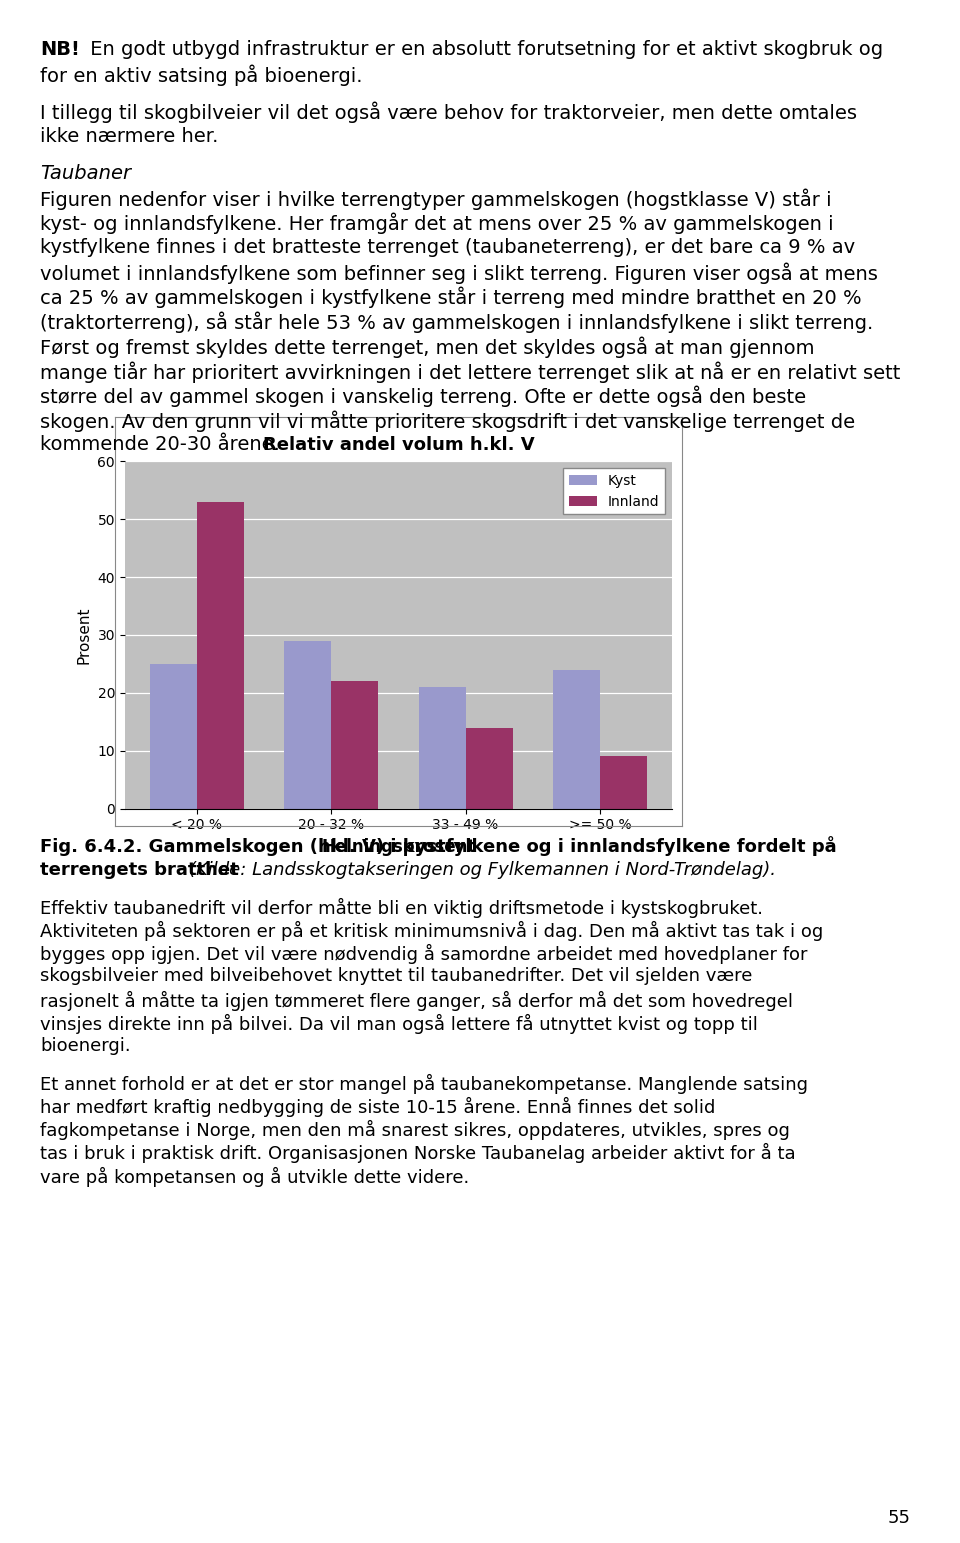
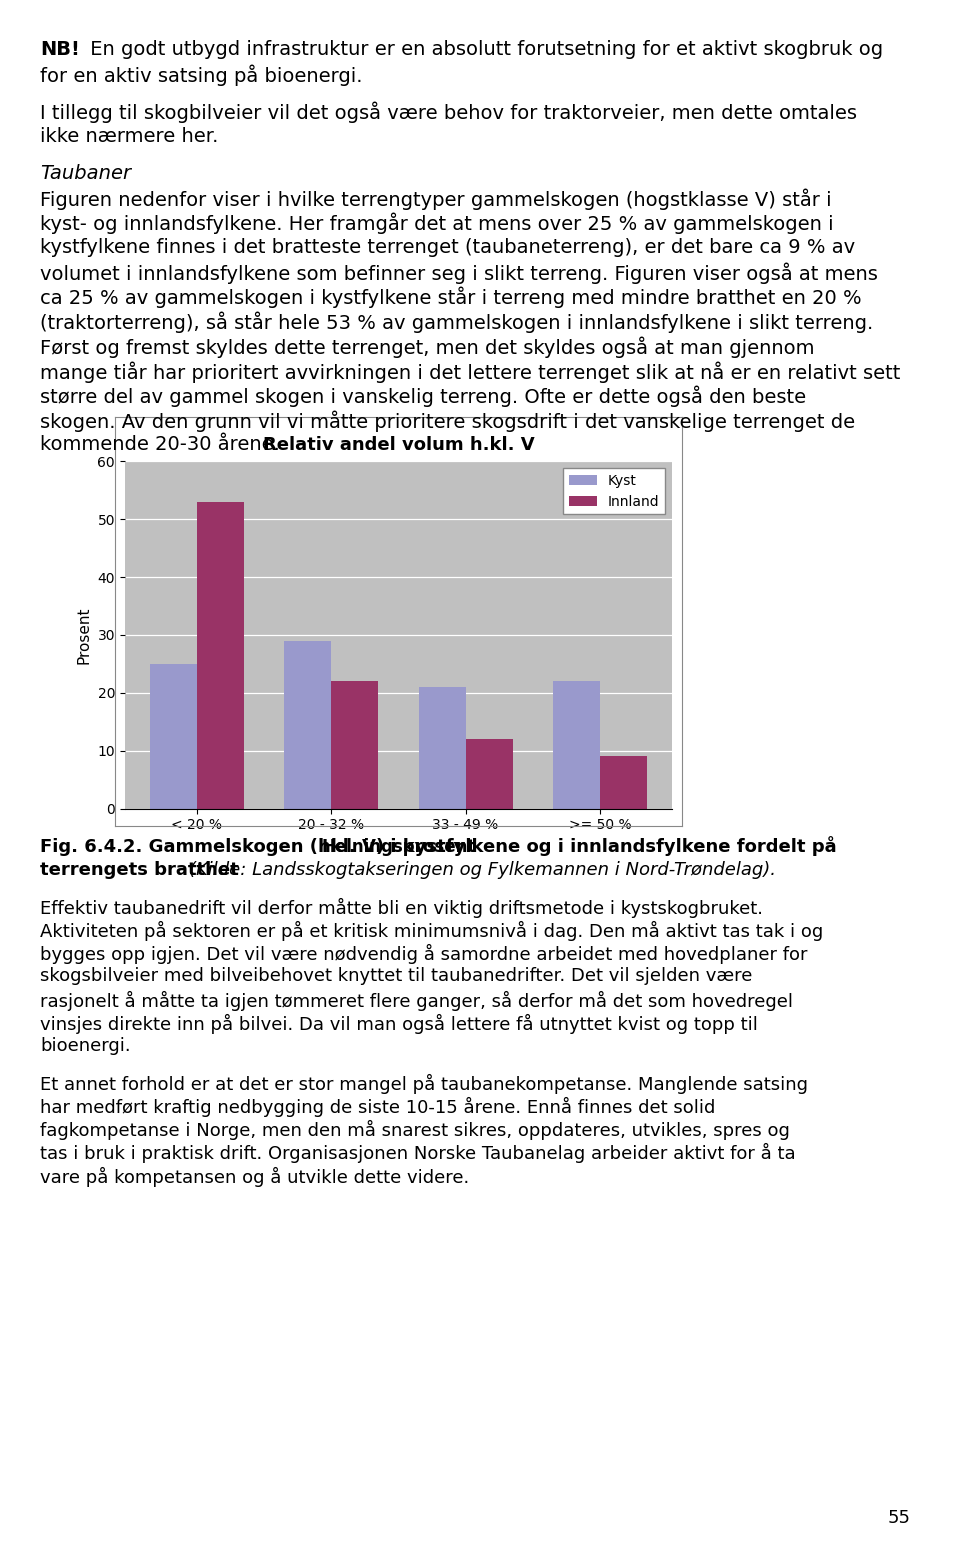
Innland/33 - 49 %: 14 -> 12
Kyst/>= 50 %: 24 -> 22
